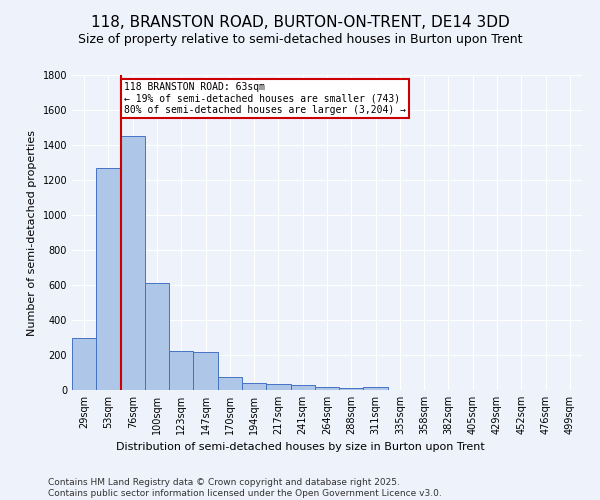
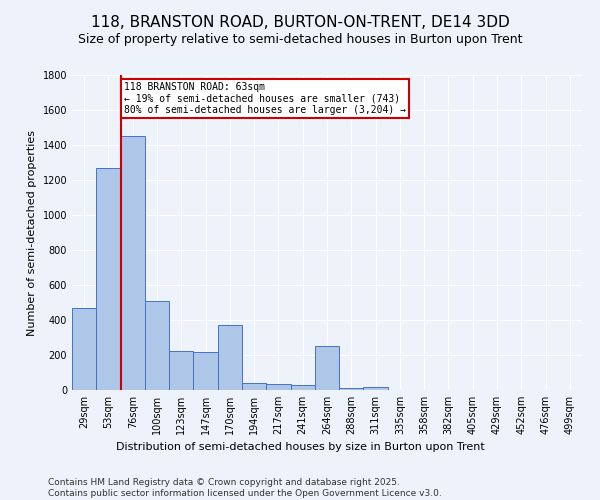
29sqm: 300 -> 470
100sqm: 610 -> 510
170sqm: 80 -> 370
264sqm: 20 -> 250
